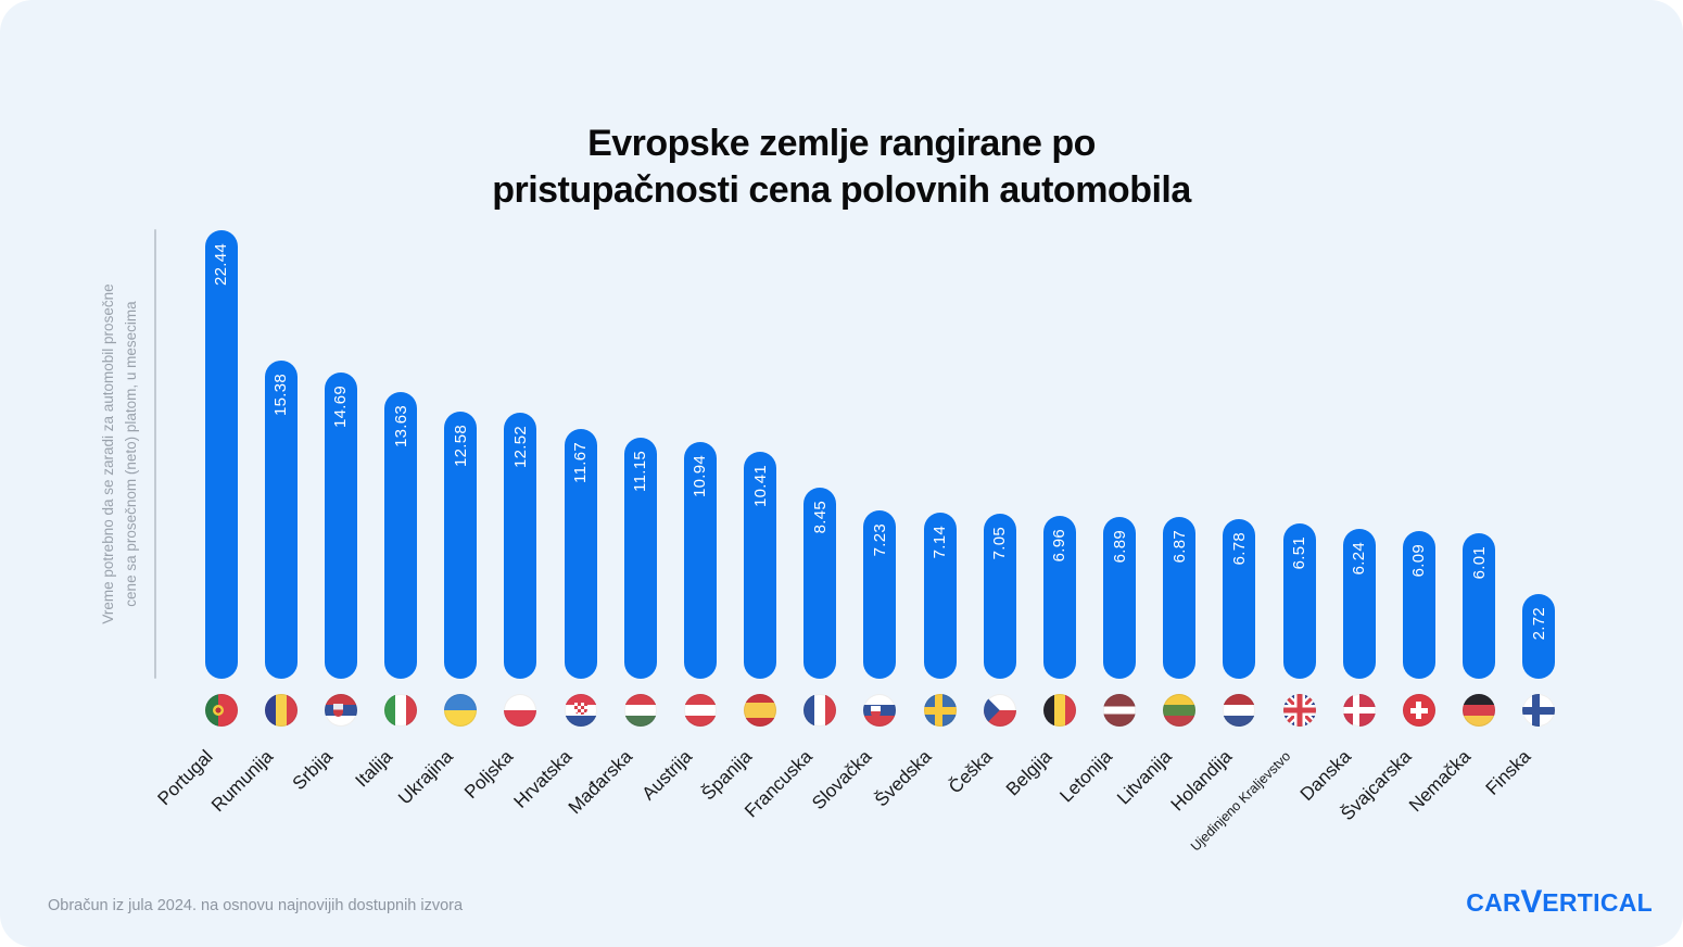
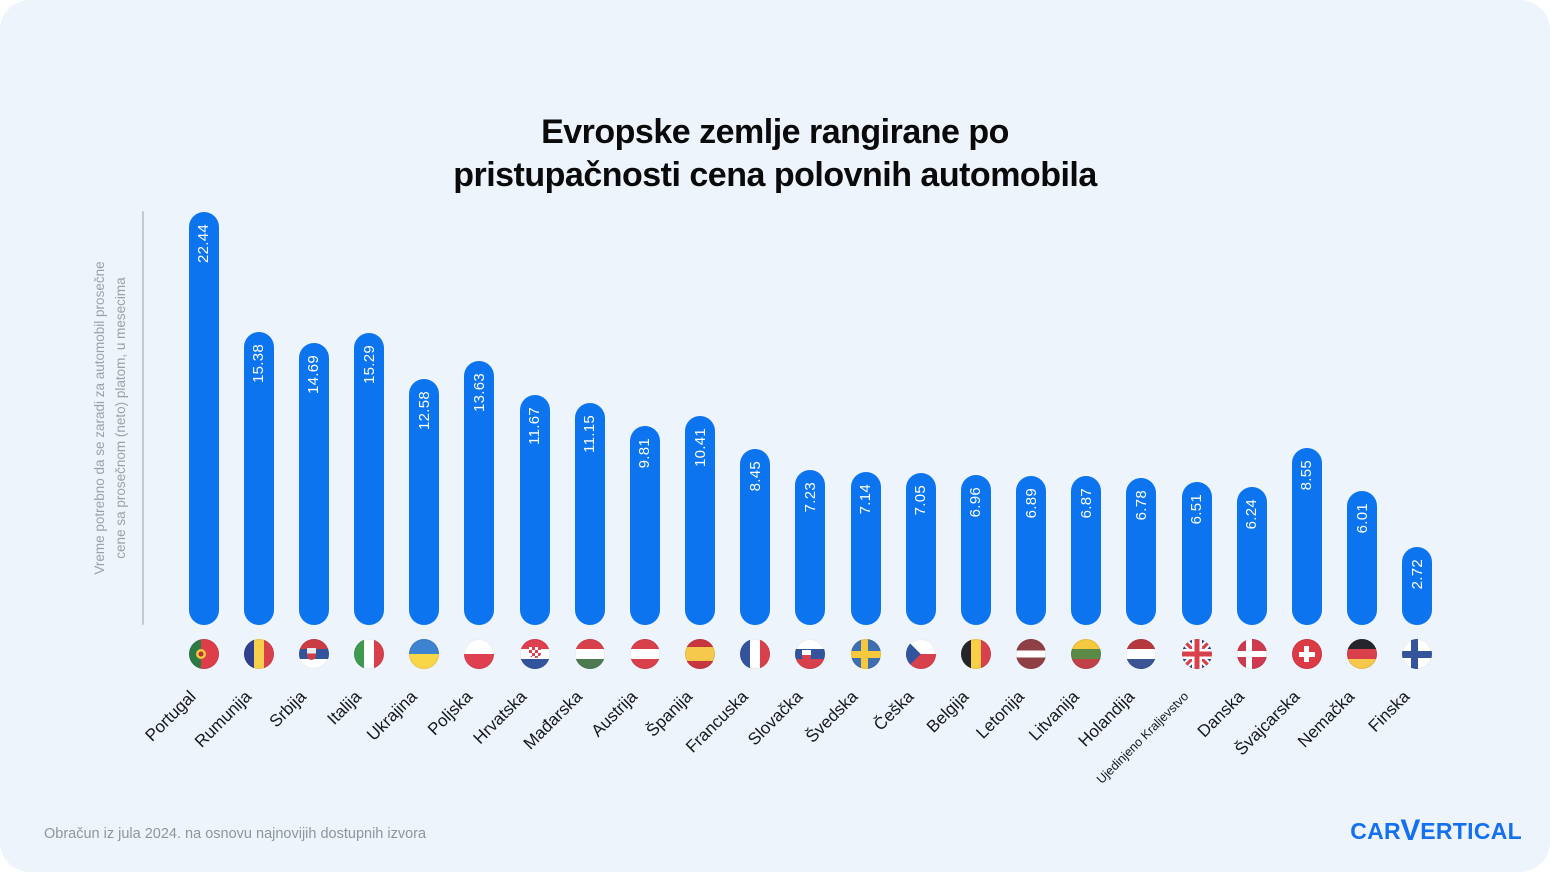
Italija: 13.63 -> 15.29
Poljska: 12.52 -> 13.63
Austrija: 10.94 -> 9.81
Švajcarska: 6.09 -> 8.55
